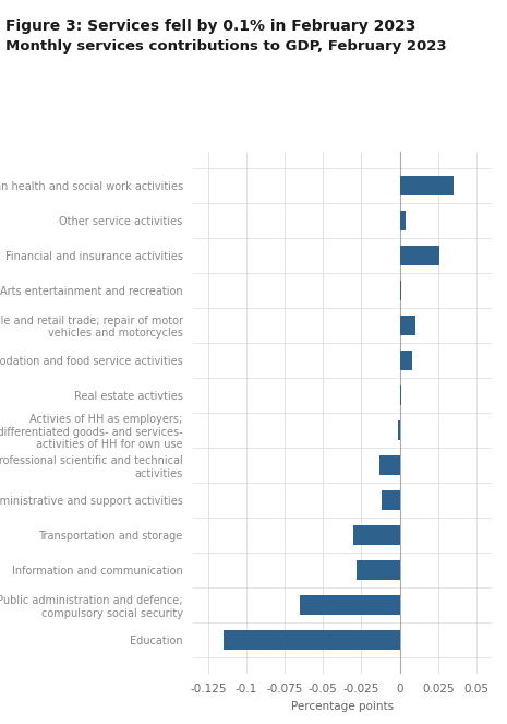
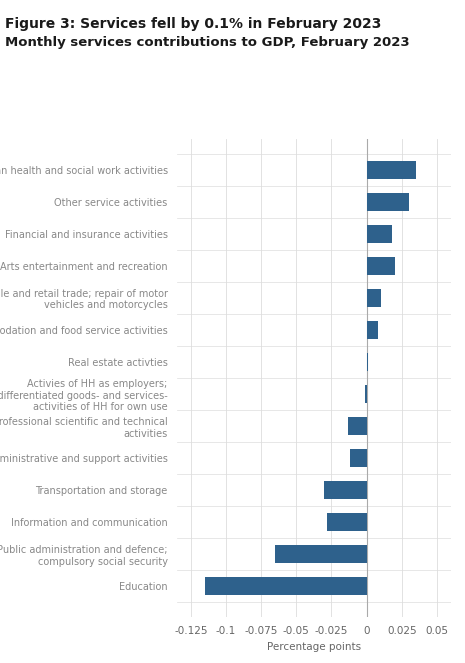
Other service activities: 0.004 -> 0.030
Financial and insurance activities: 0.026 -> 0.018
Arts entertainment and recreation: 0.001 -> 0.020
